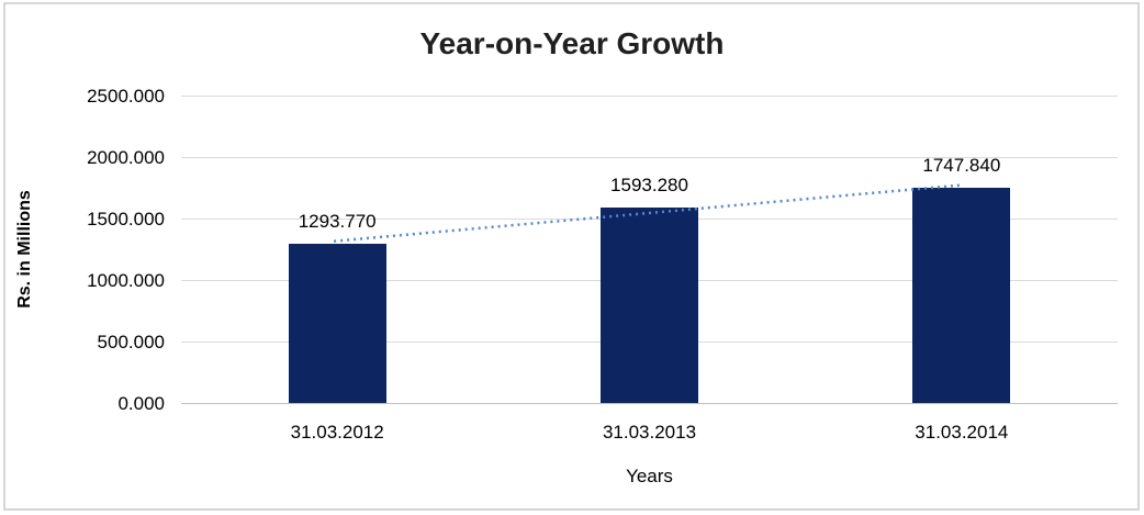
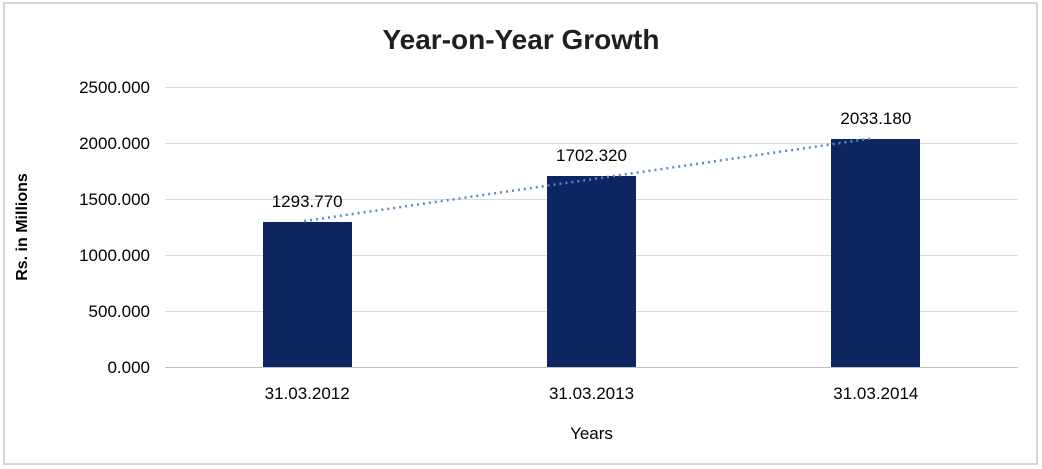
31.03.2013: 1593.280 -> 1702.320
31.03.2014: 1747.840 -> 2033.180
